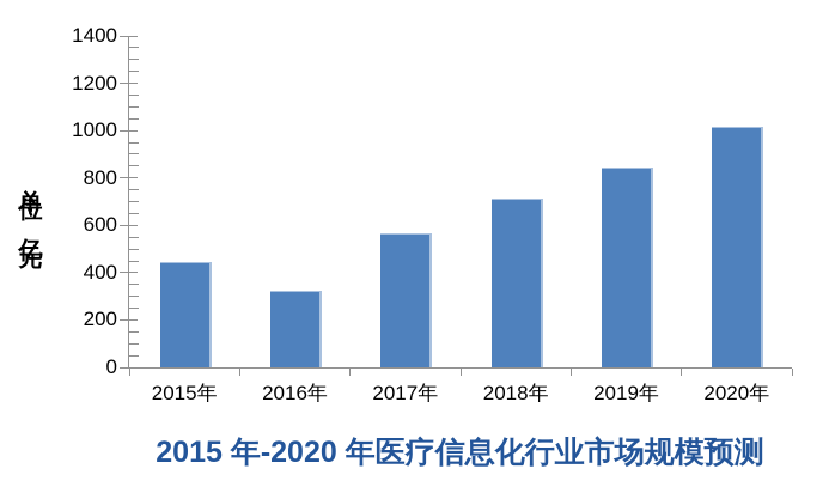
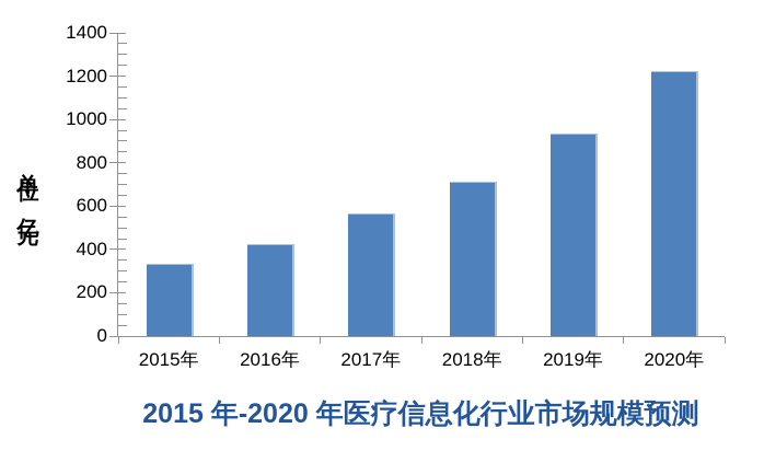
2015年: 440 -> 330
2016年: 320 -> 420
2019年: 840 -> 930
2020年: 1010 -> 1220
